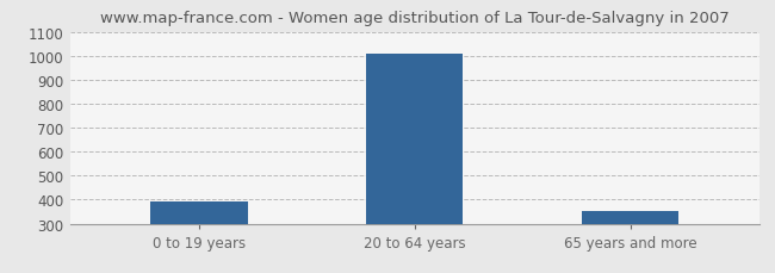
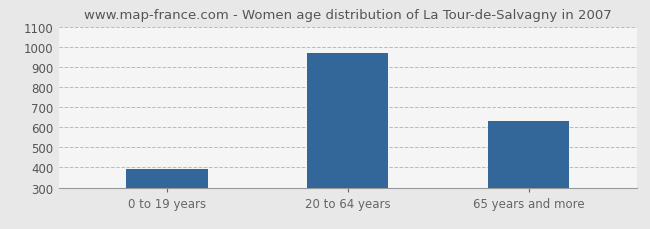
20 to 64 years: 1008 -> 970
65 years and more: 355 -> 630
